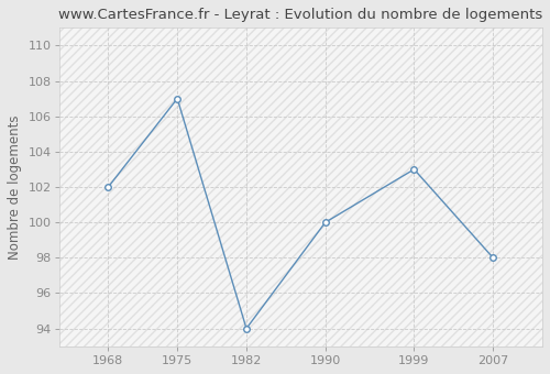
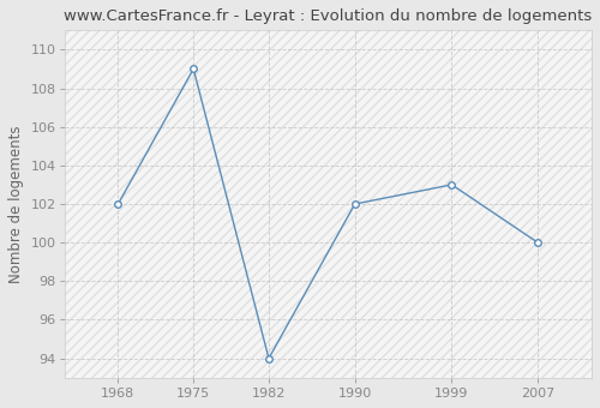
1975: 107 -> 109
1990: 100 -> 102
2007: 98 -> 100
